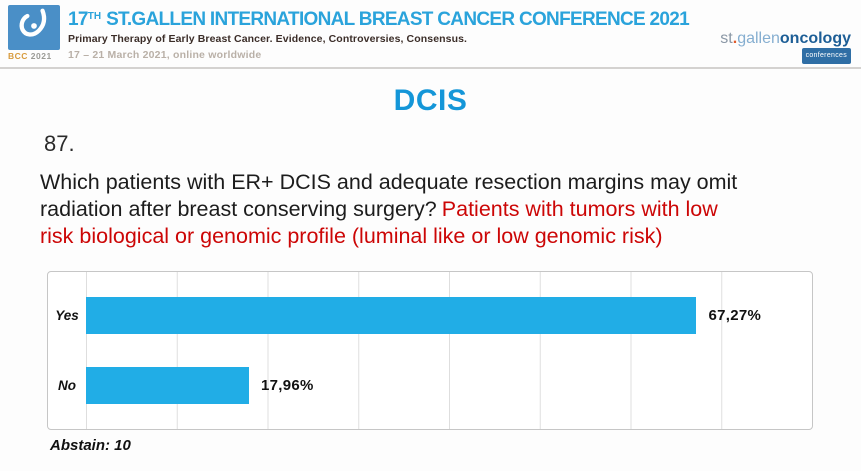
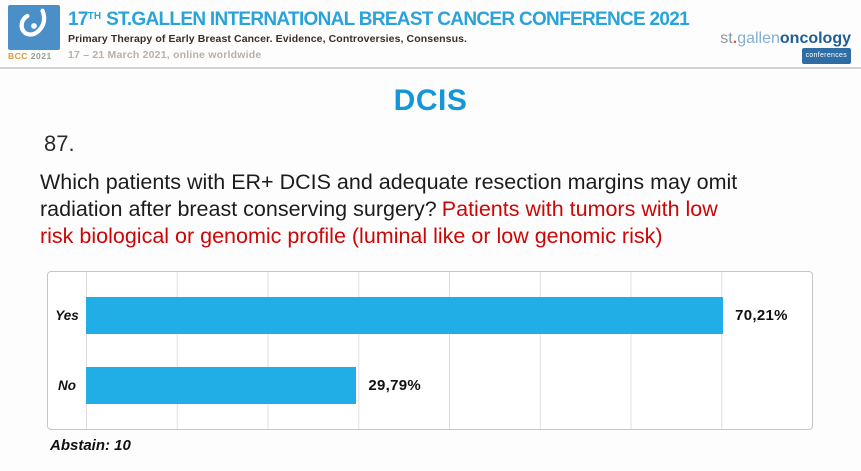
Yes: 67,27% -> 70,21%
No: 17,96% -> 29,79%
